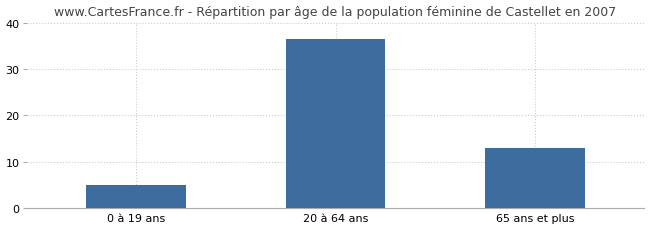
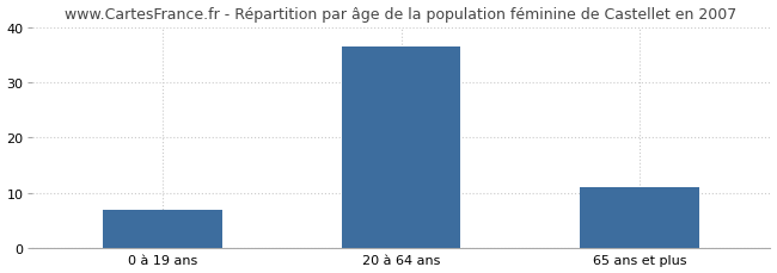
0 à 19 ans: 5.0 -> 7.0
65 ans et plus: 13.0 -> 11.0
